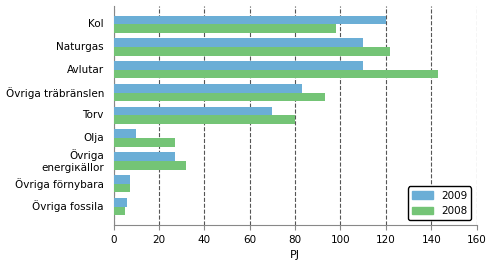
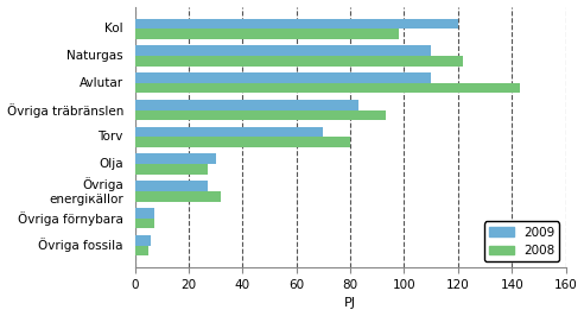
2009/Olja: 10 -> 30
